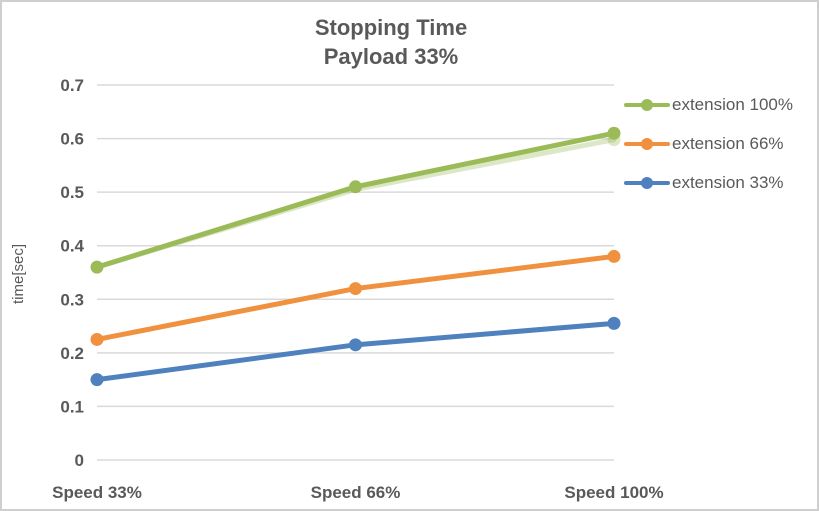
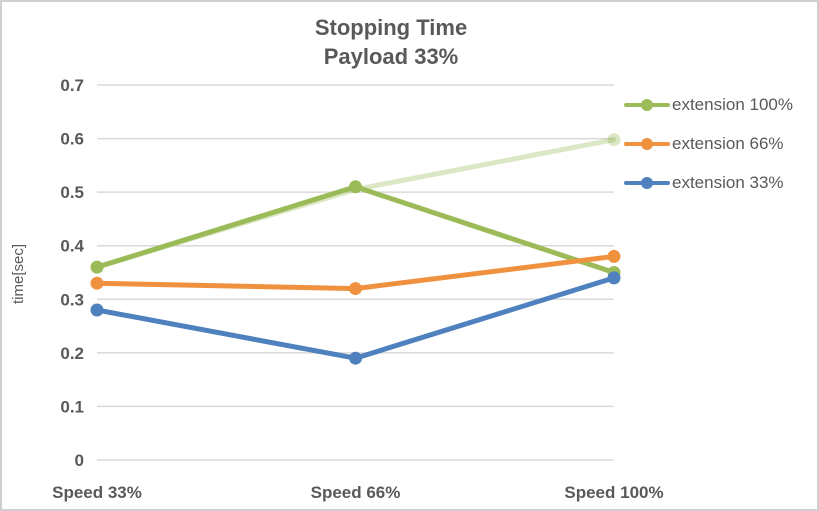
extension 66%/Speed 33%: 0.23 -> 0.33
extension 33%/Speed 33%: 0.15 -> 0.28
extension 33%/Speed 66%: 0.21 -> 0.19
extension 100%/Speed 100%: 0.61 -> 0.35
extension 33%/Speed 100%: 0.26 -> 0.34
